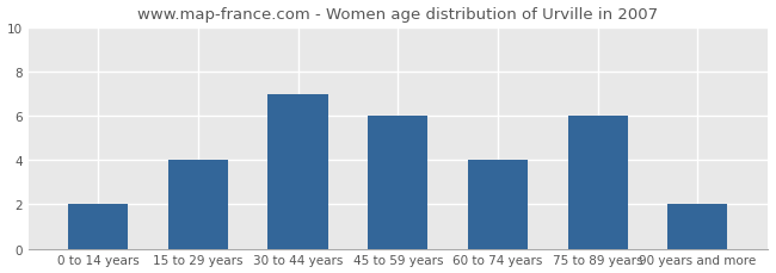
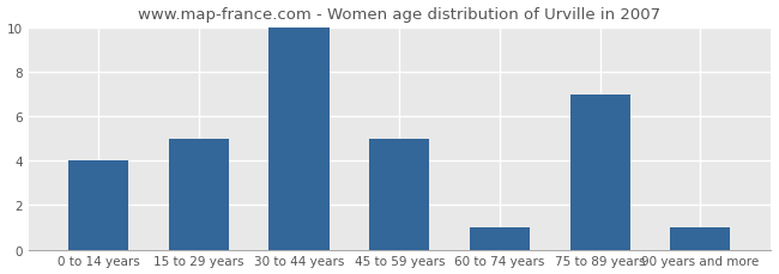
0 to 14 years: 2 -> 4
15 to 29 years: 4 -> 5
30 to 44 years: 7 -> 10
45 to 59 years: 6 -> 5
60 to 74 years: 4 -> 1
75 to 89 years: 6 -> 7
90 years and more: 2 -> 1
